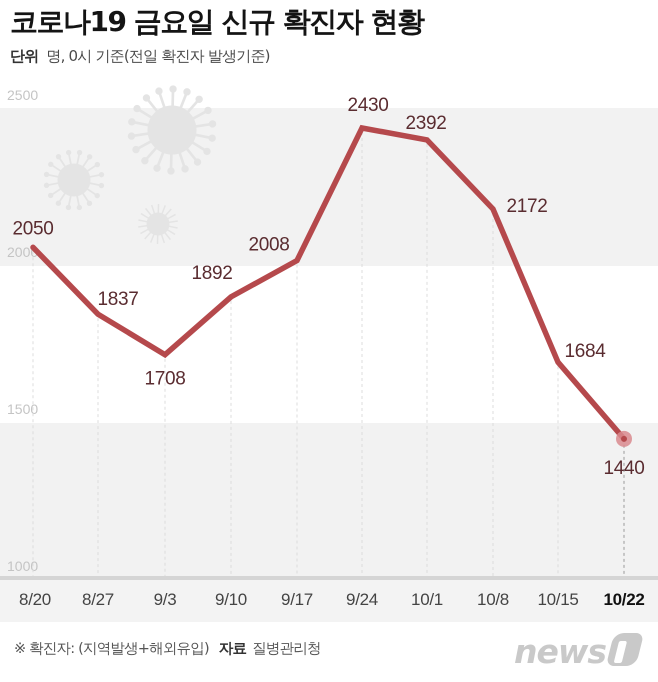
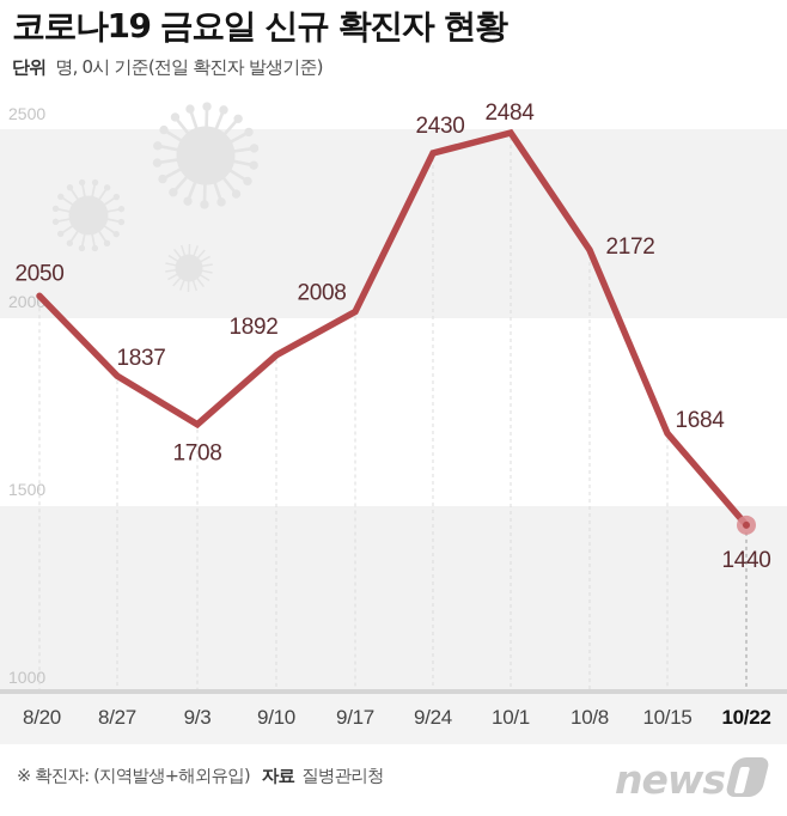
10/1: 2392 -> 2484
